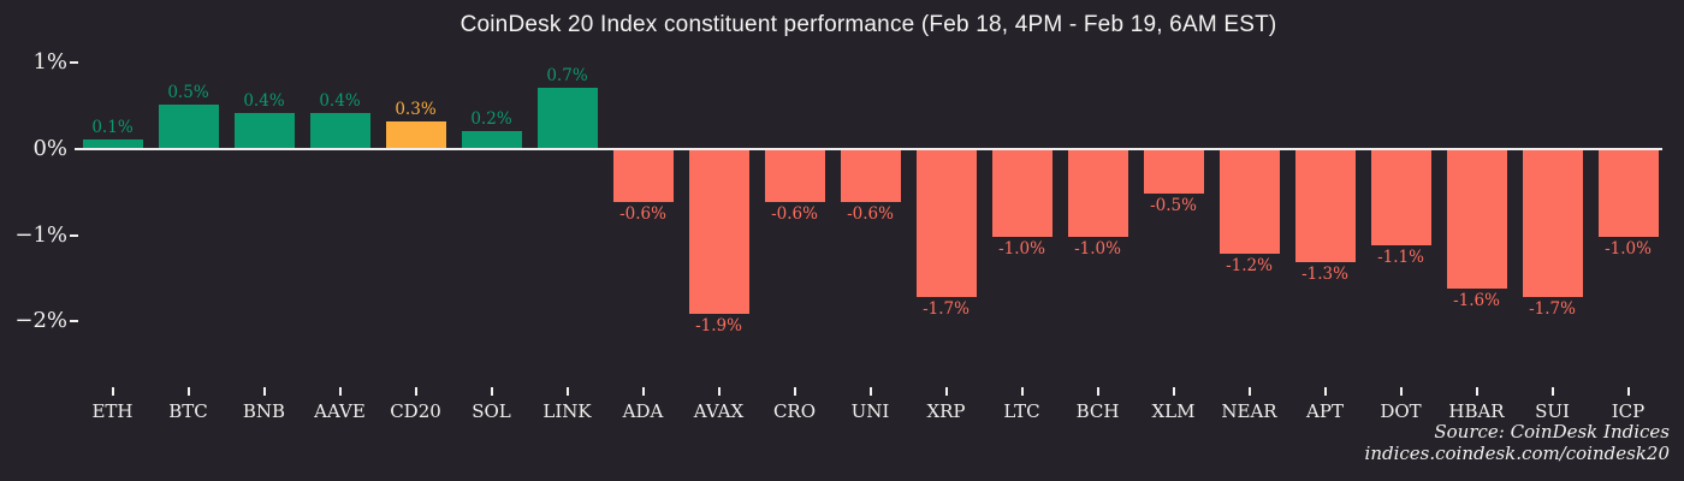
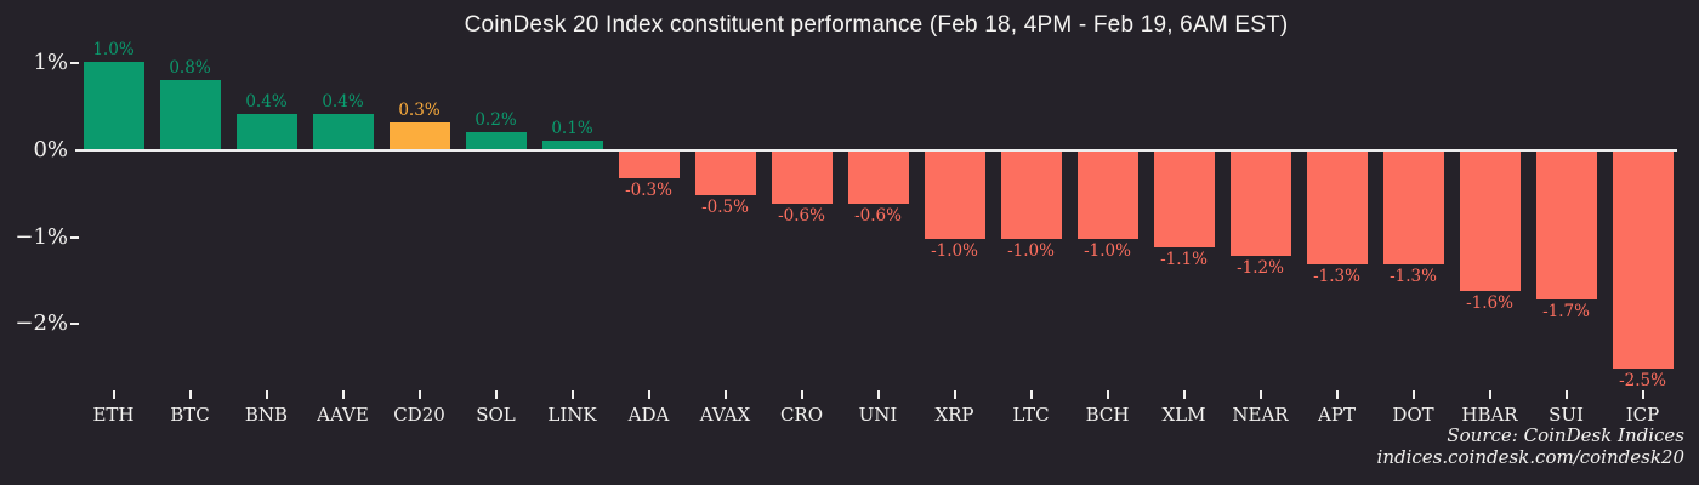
ETH: 0.1% -> 1.0%
BTC: 0.5% -> 0.8%
LINK: 0.7% -> 0.1%
ADA: -0.6% -> -0.3%
AVAX: -1.9% -> -0.5%
XRP: -1.7% -> -1.0%
XLM: -0.5% -> -1.1%
DOT: -1.1% -> -1.3%
ICP: -1.0% -> -2.5%
